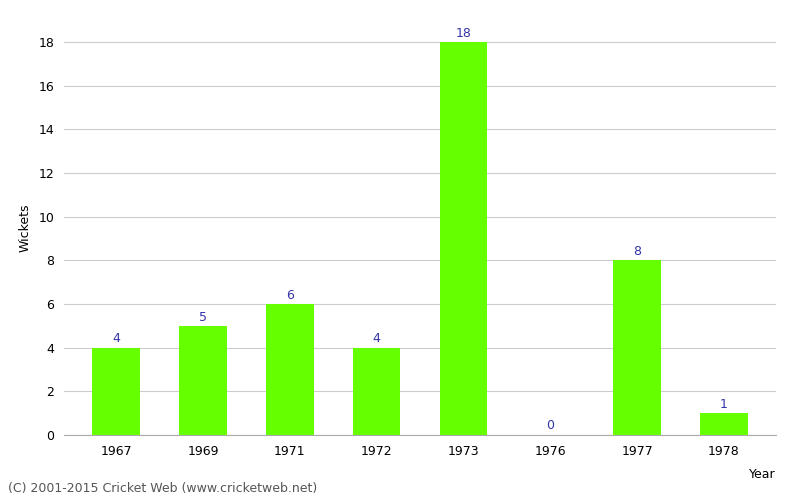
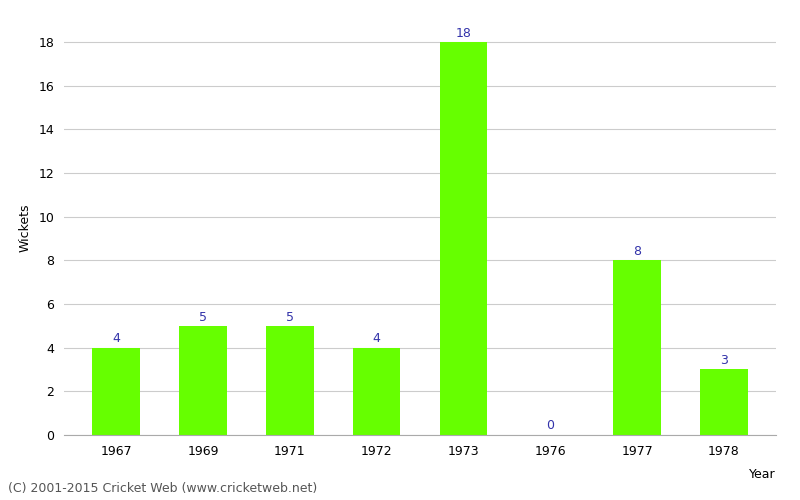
1971: 6 -> 5
1978: 1 -> 3
